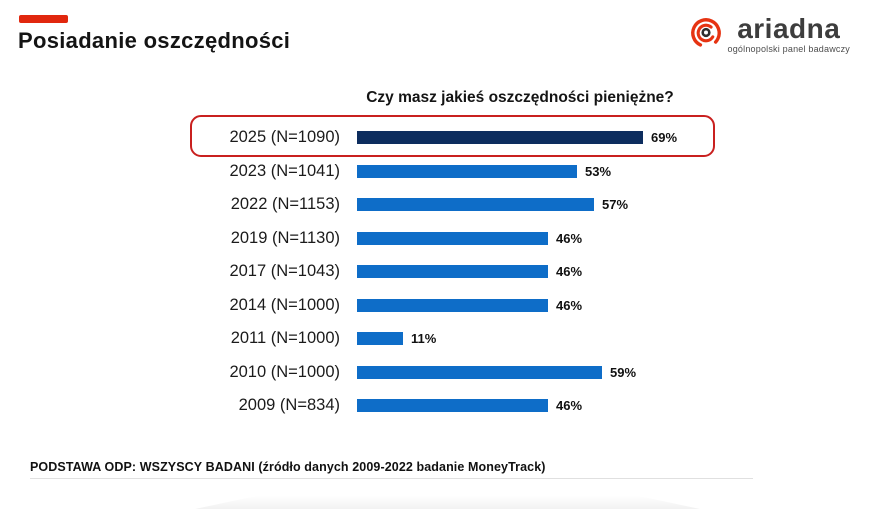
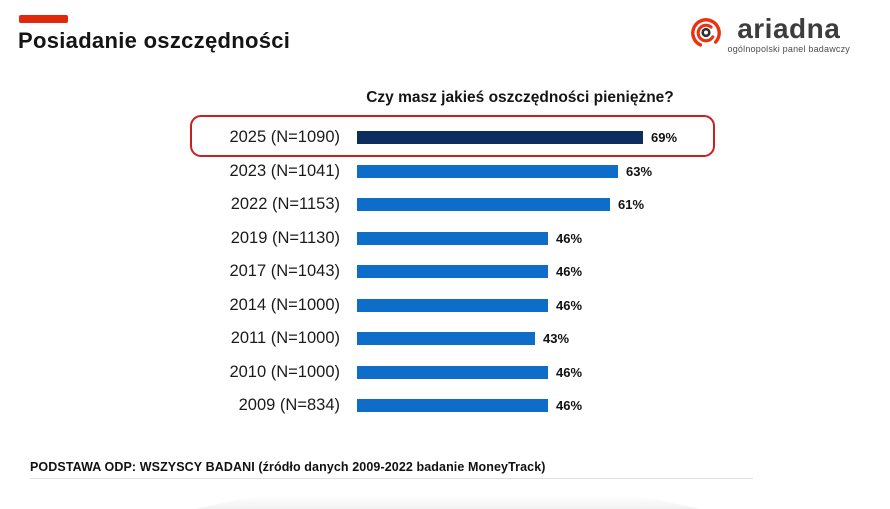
2023 (N=1041): 53% -> 63%
2022 (N=1153): 57% -> 61%
2011 (N=1000): 11% -> 43%
2010 (N=1000): 59% -> 46%
